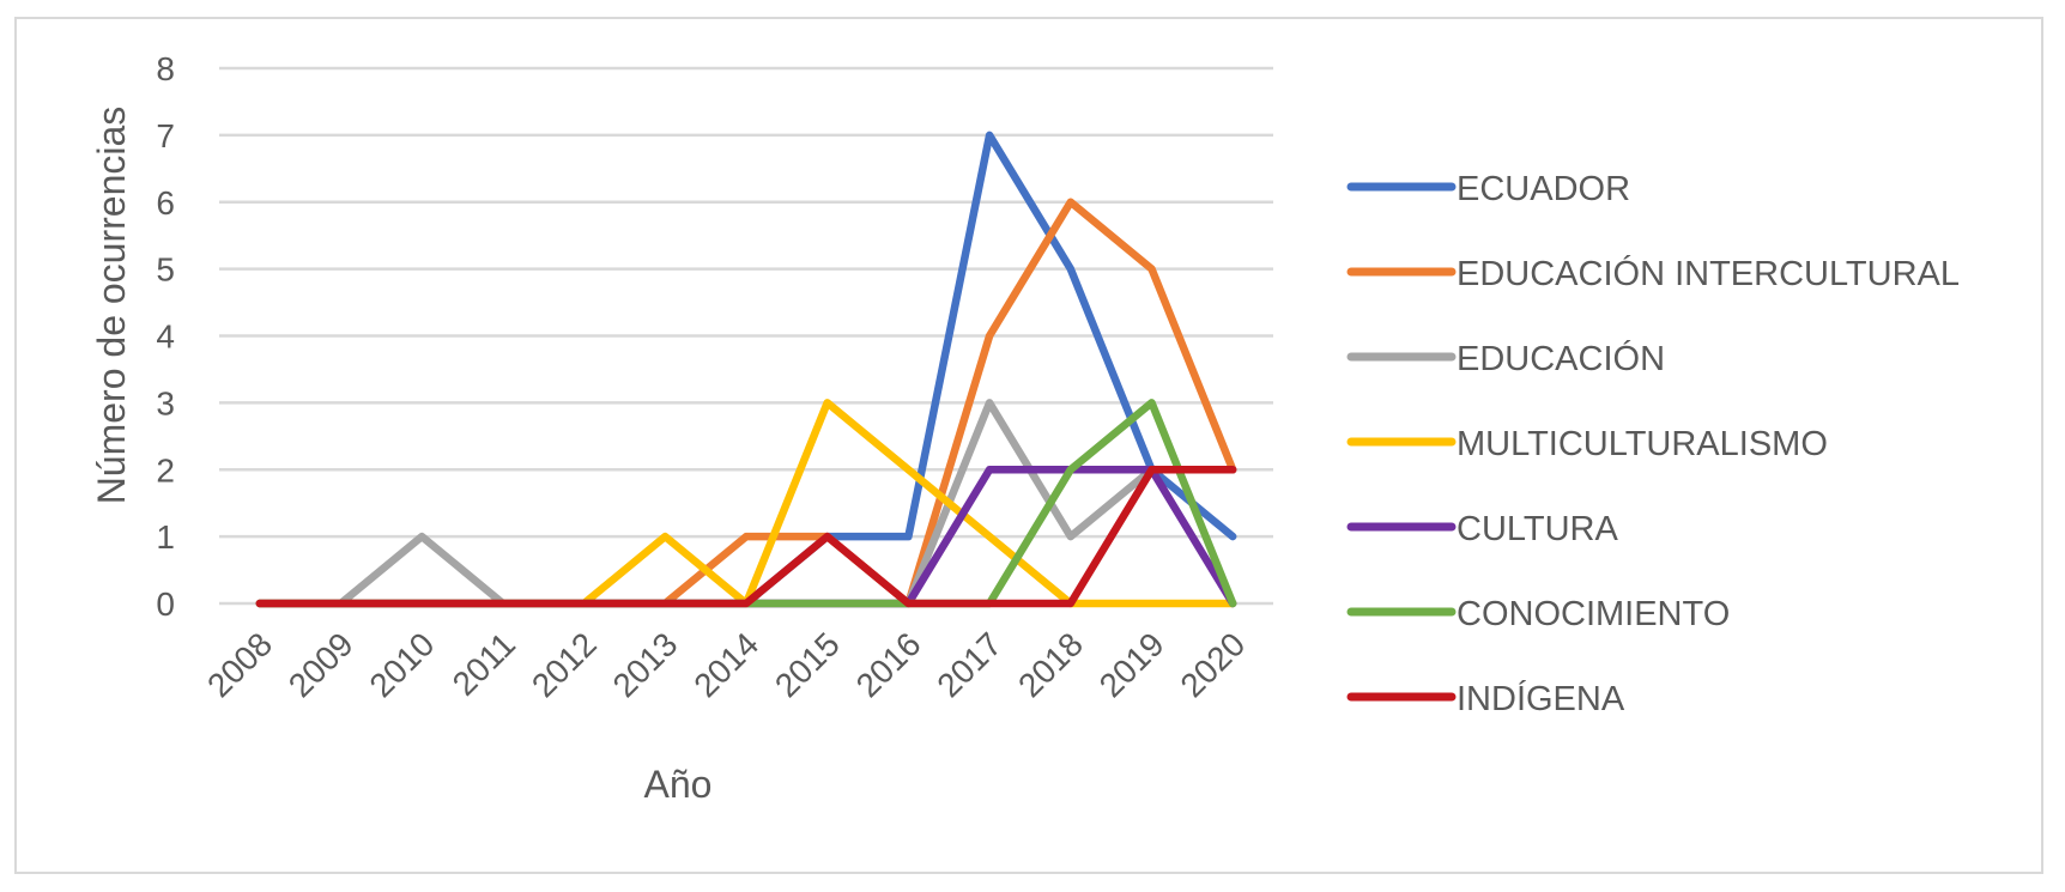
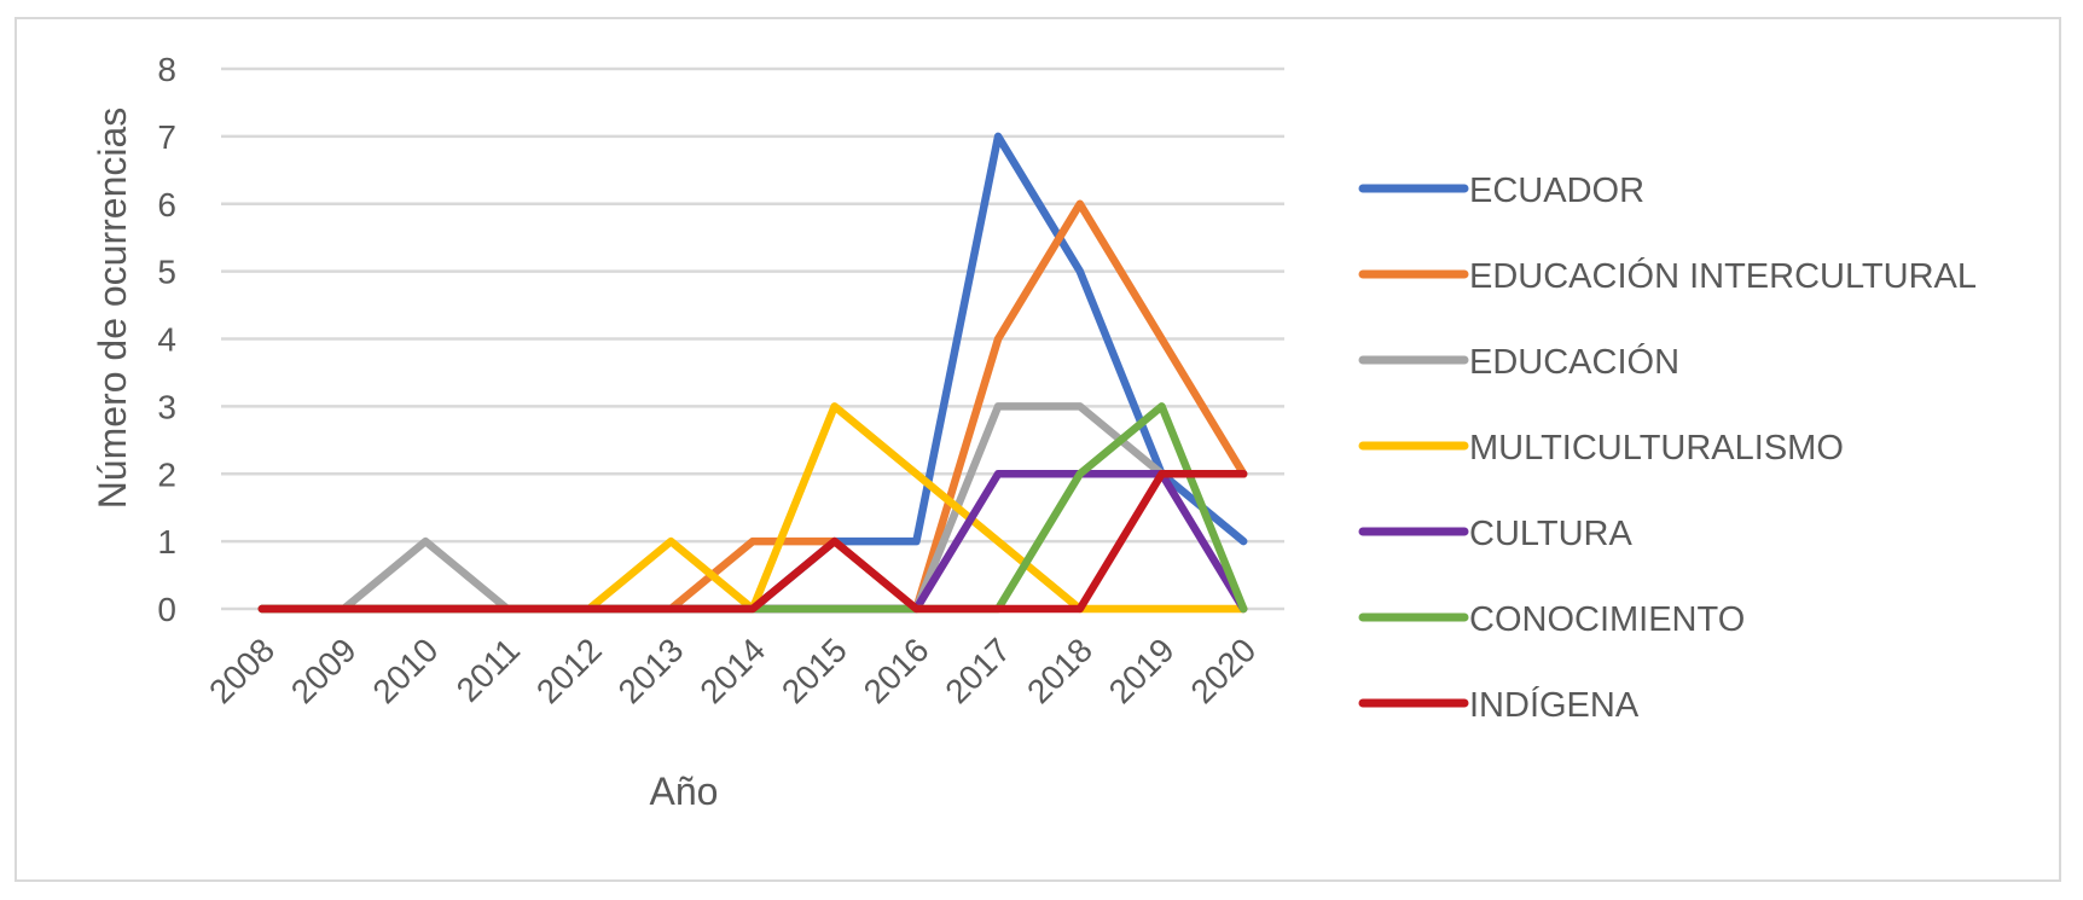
EDUCACIÓN/2018: 1 -> 3
EDUCACIÓN INTERCULTURAL/2019: 5 -> 4
